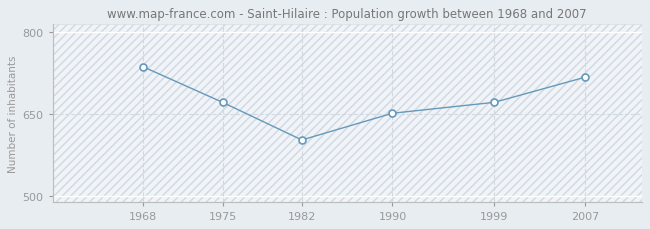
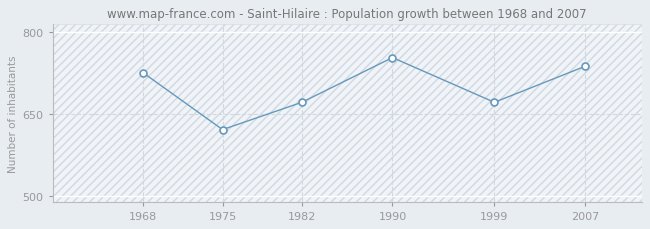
1968: 737 -> 726
1975: 672 -> 622
1982: 603 -> 672
1990: 652 -> 754
2007: 718 -> 738
